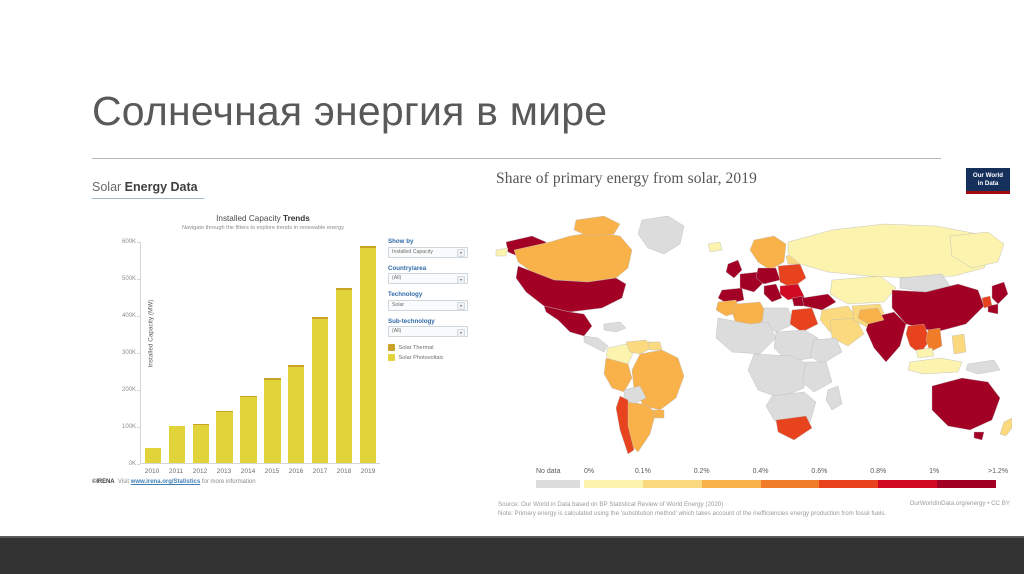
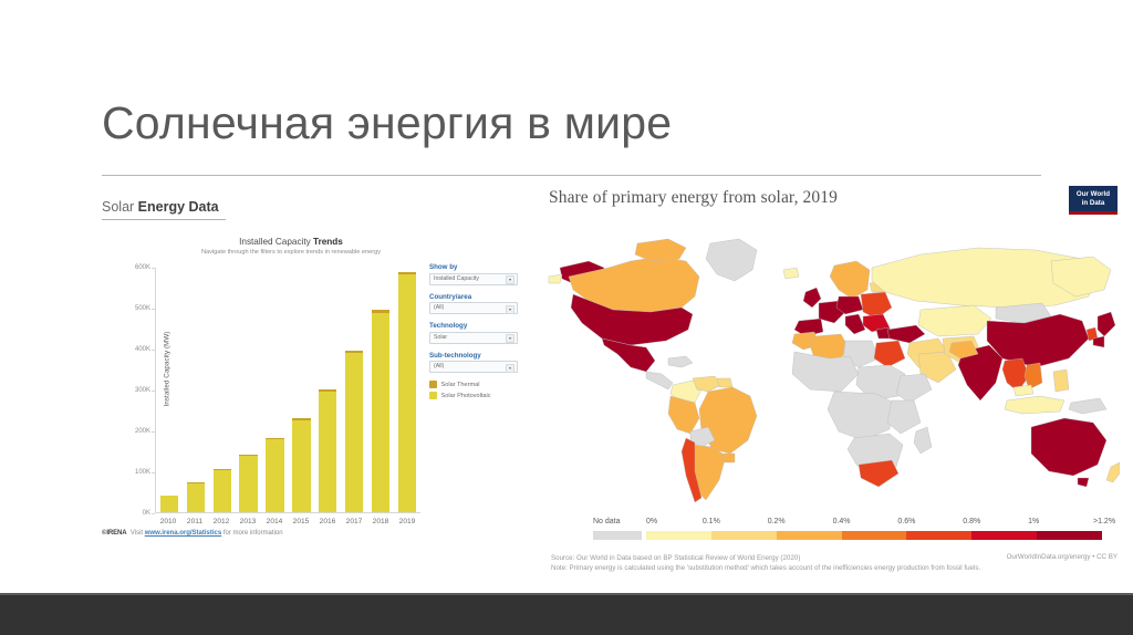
Solar Photovoltaic/2011: 100K -> 70K
Solar Photovoltaic/2016: 260K -> 300K
Solar Photovoltaic/2018: 470K -> 490K
